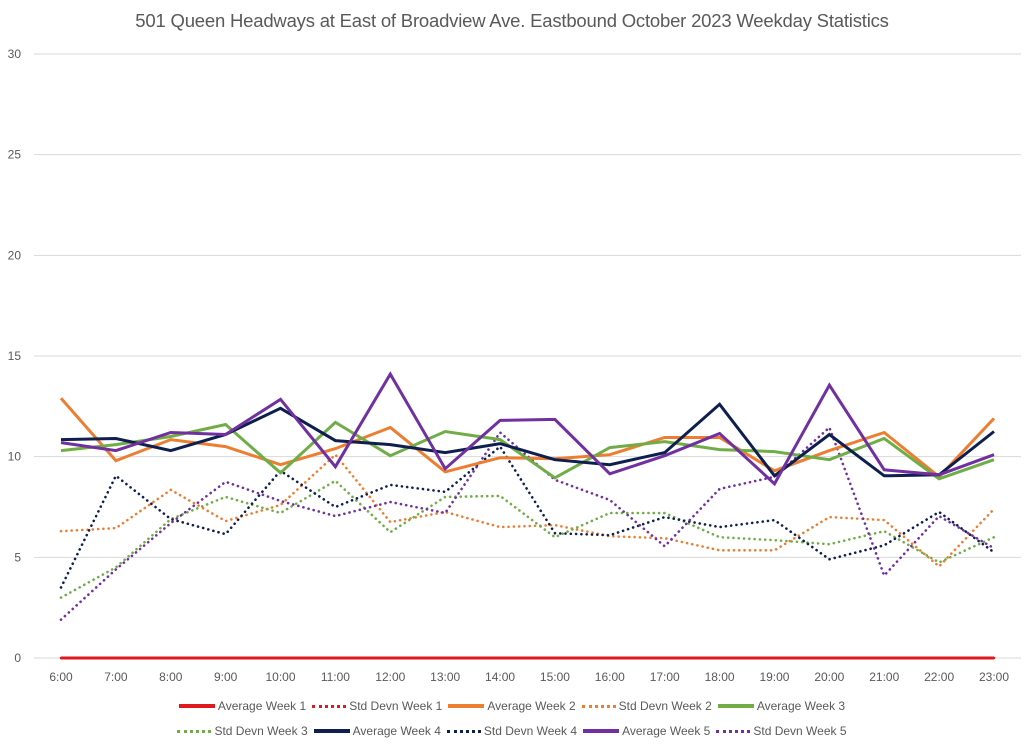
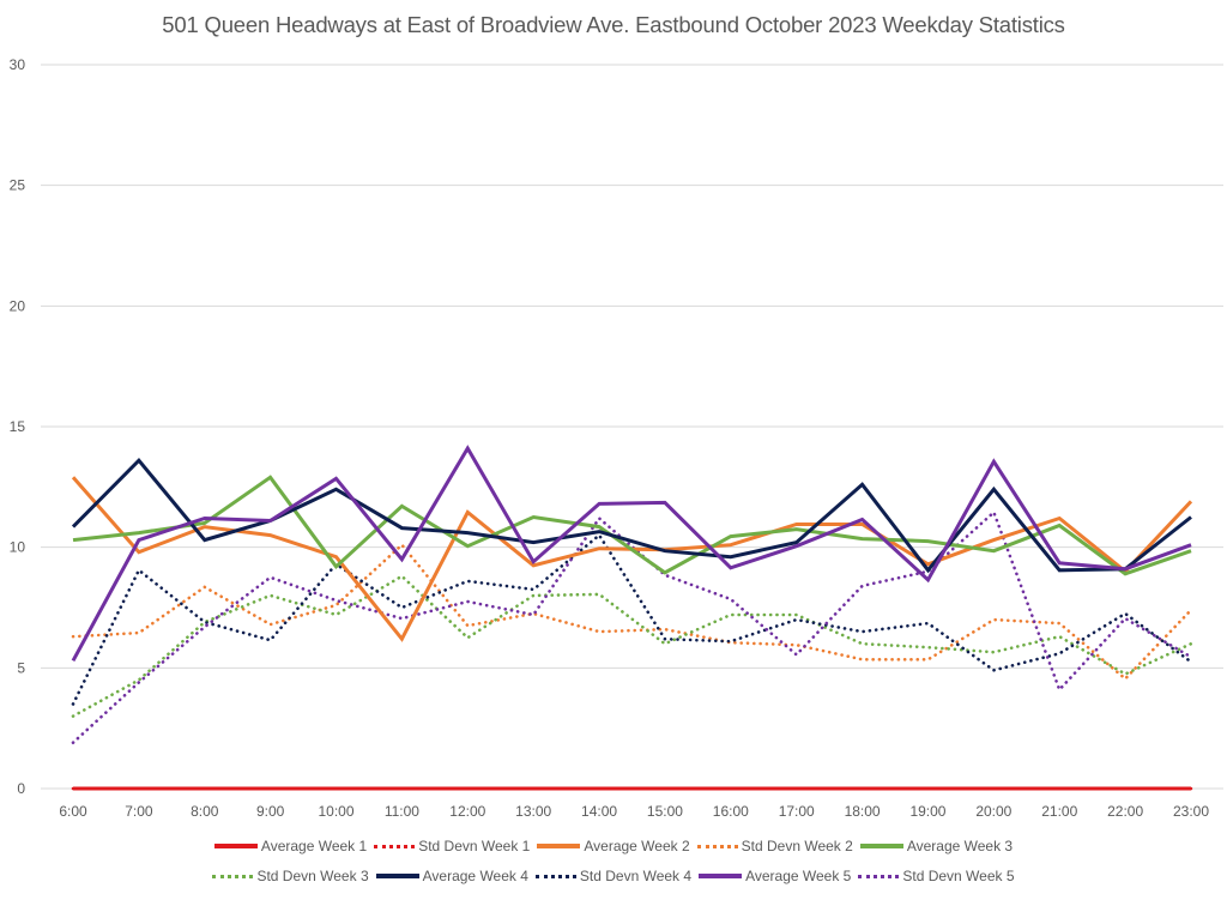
Average Week 5/6:00: 10.7 -> 5.3
Average Week 4/7:00: 10.9 -> 13.6
Average Week 3/9:00: 11.6 -> 12.9
Average Week 2/11:00: 10.4 -> 6.2
Average Week 4/20:00: 11.1 -> 12.4
